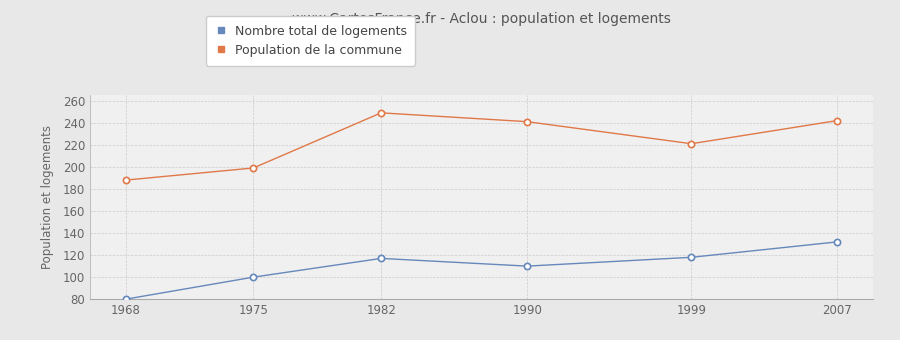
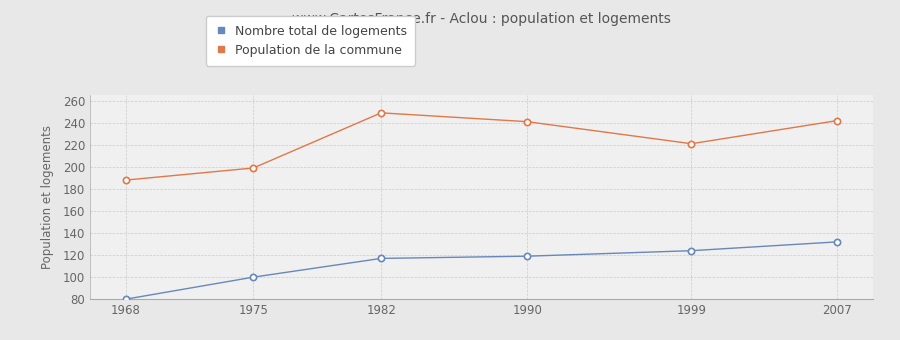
Nombre total de logements/1990: 110 -> 119
Nombre total de logements/1999: 118 -> 124
